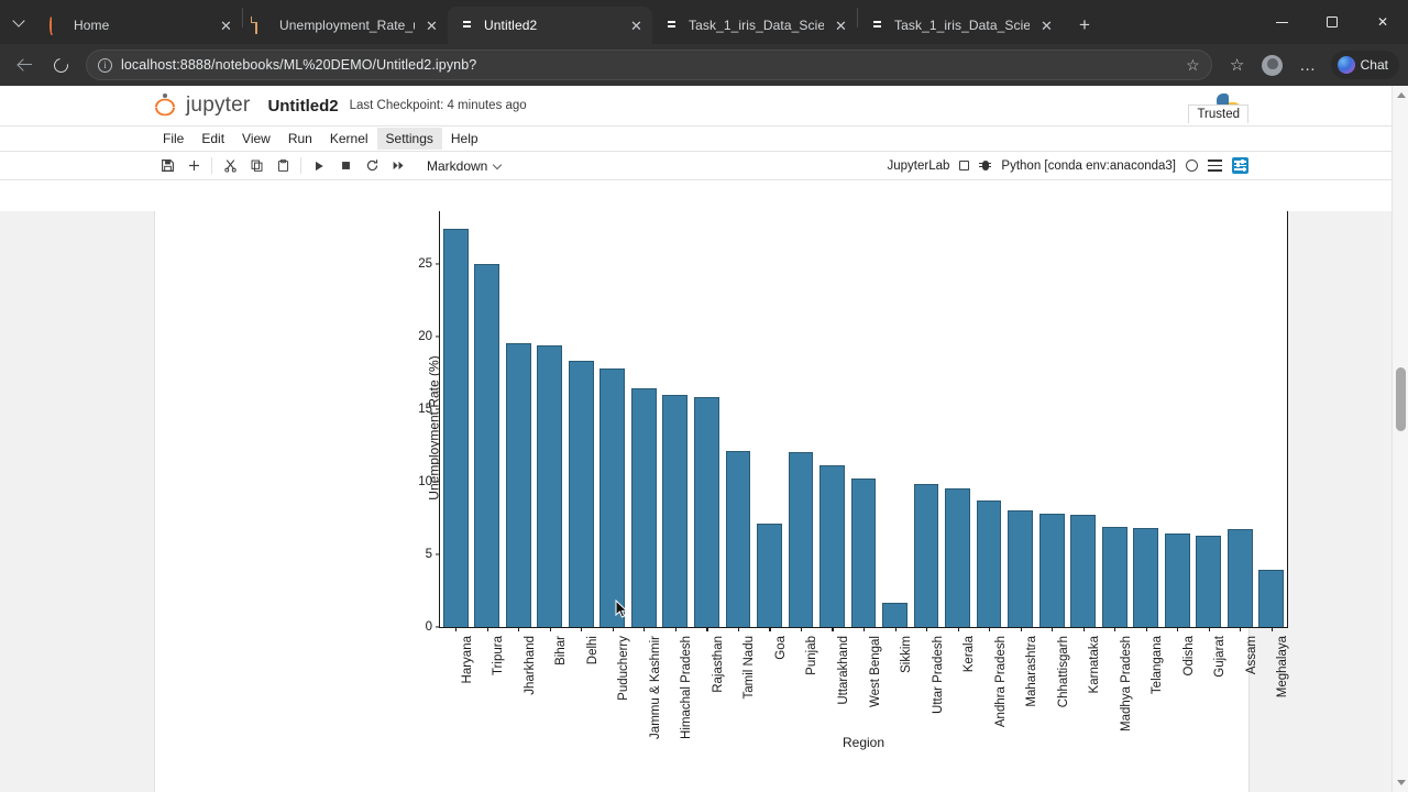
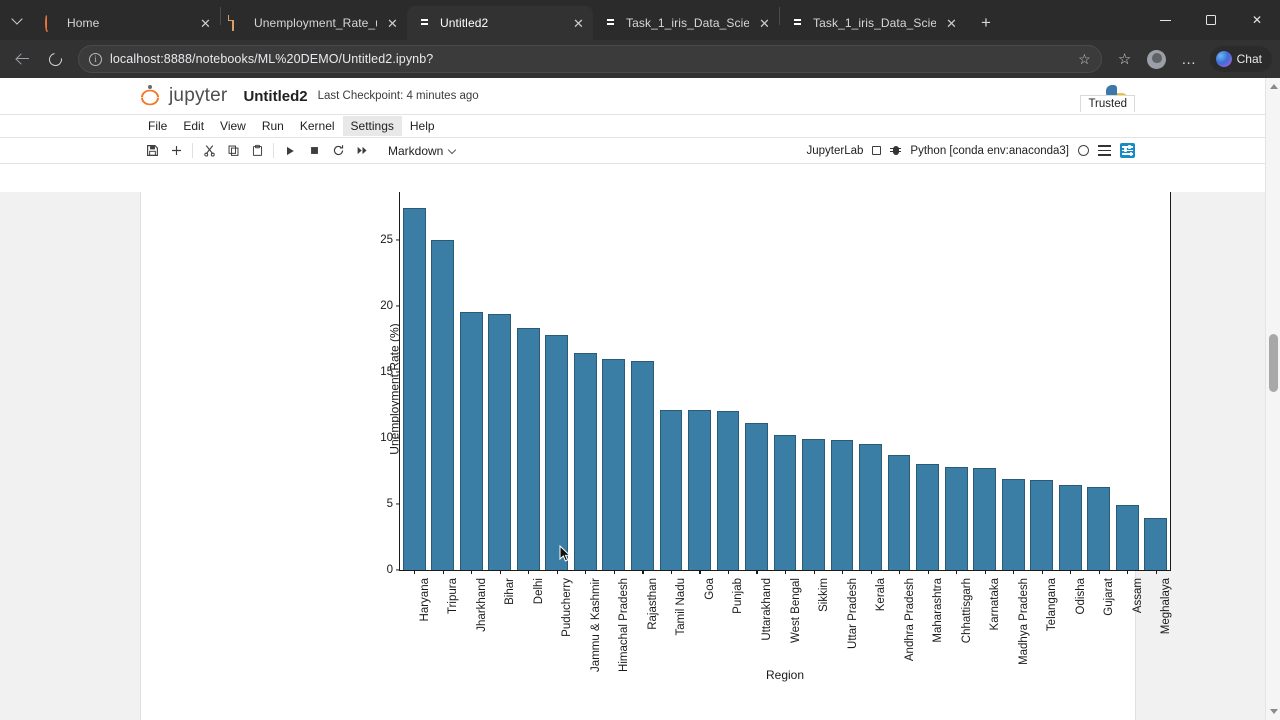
Goa: 7.1 -> 12.1
Sikkim: 1.7 -> 9.9
Assam: 6.7 -> 4.9
